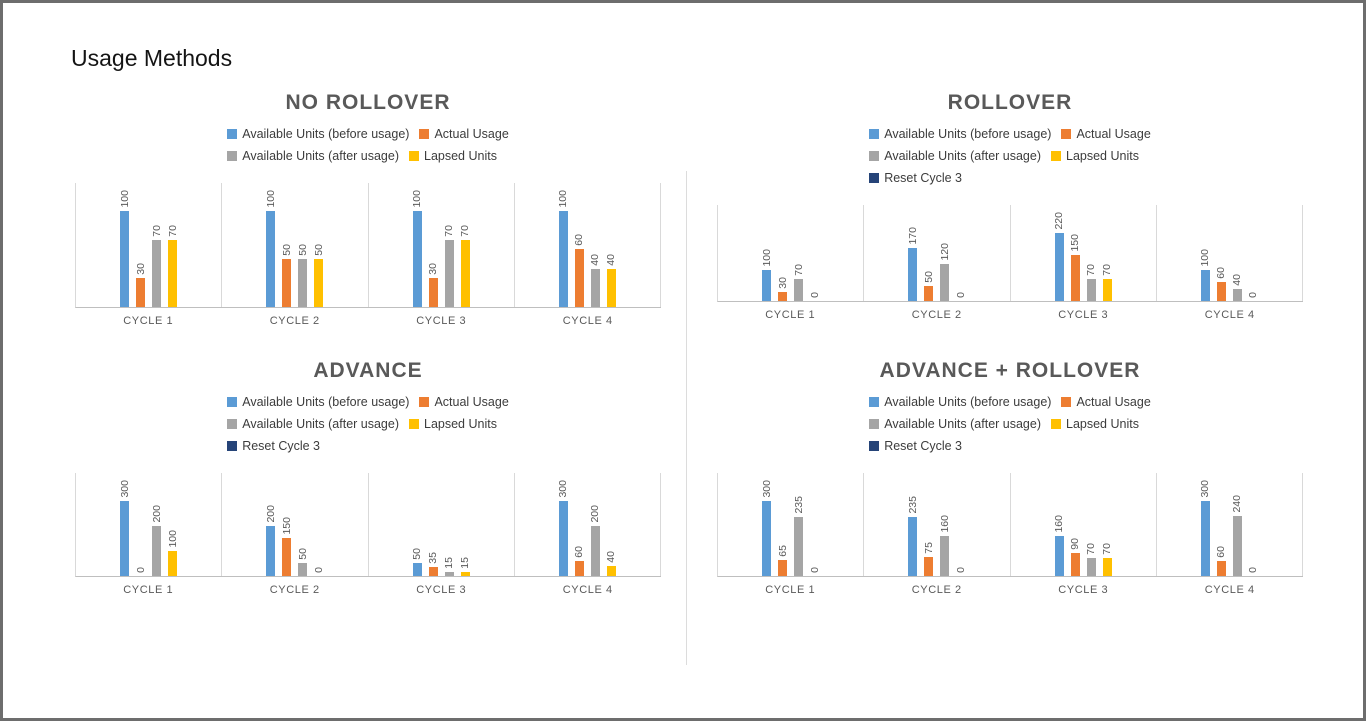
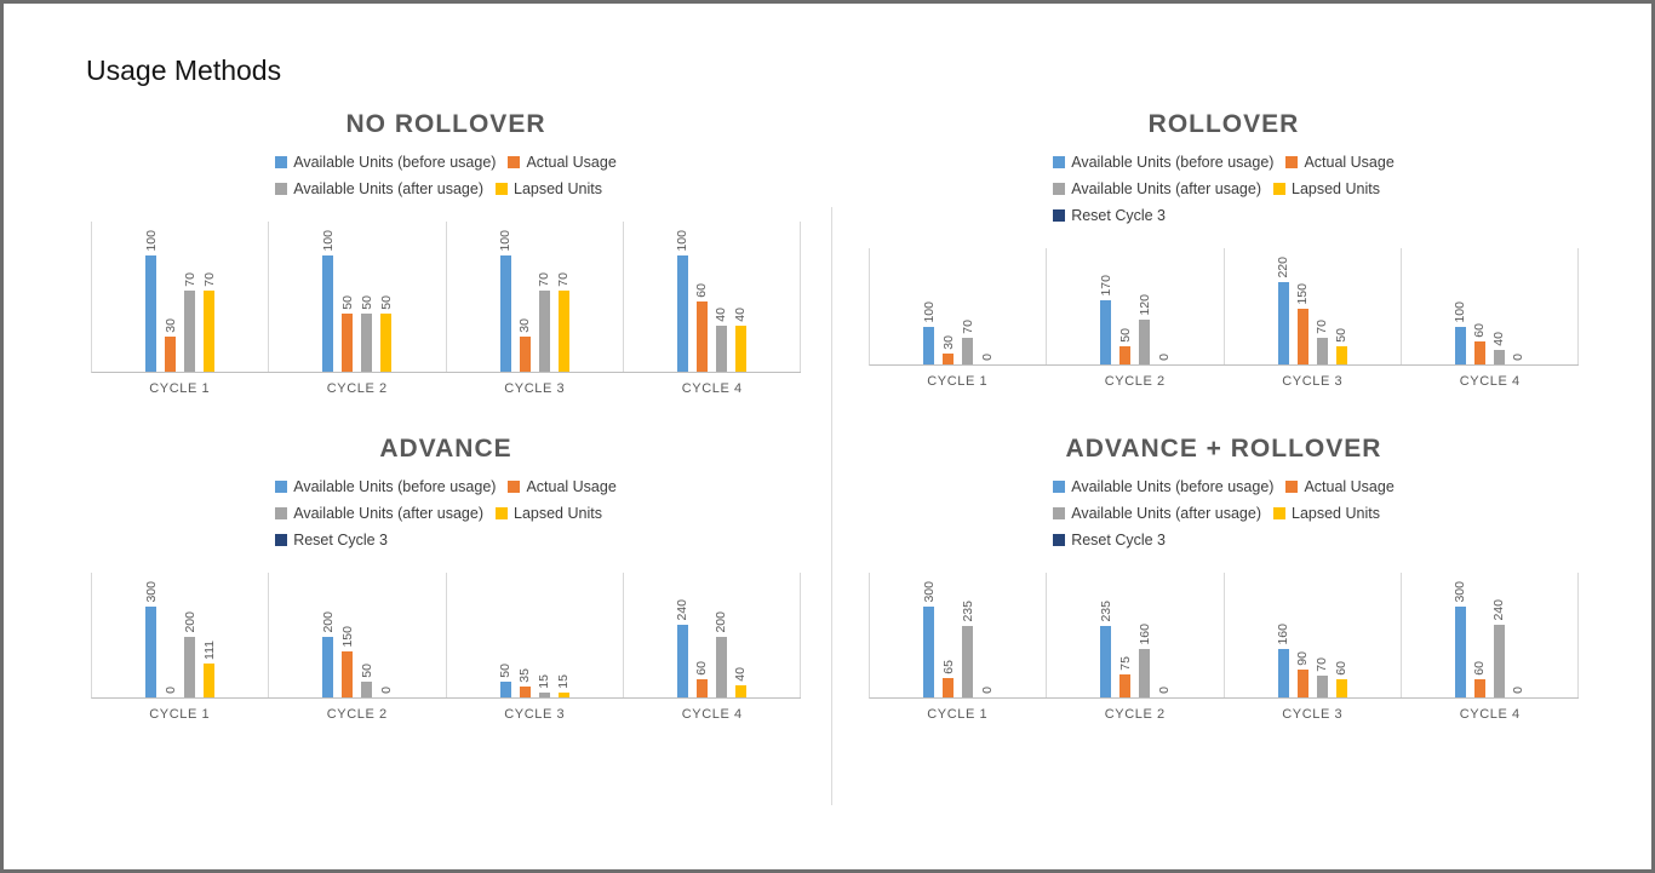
ROLLOVER/Lapsed Units/CYCLE 3: 70 -> 50
ADVANCE/Lapsed Units/CYCLE 1: 100 -> 111
ADVANCE/Available Units (before usage)/CYCLE 4: 300 -> 240
ADVANCE + ROLLOVER/Lapsed Units/CYCLE 3: 70 -> 60
